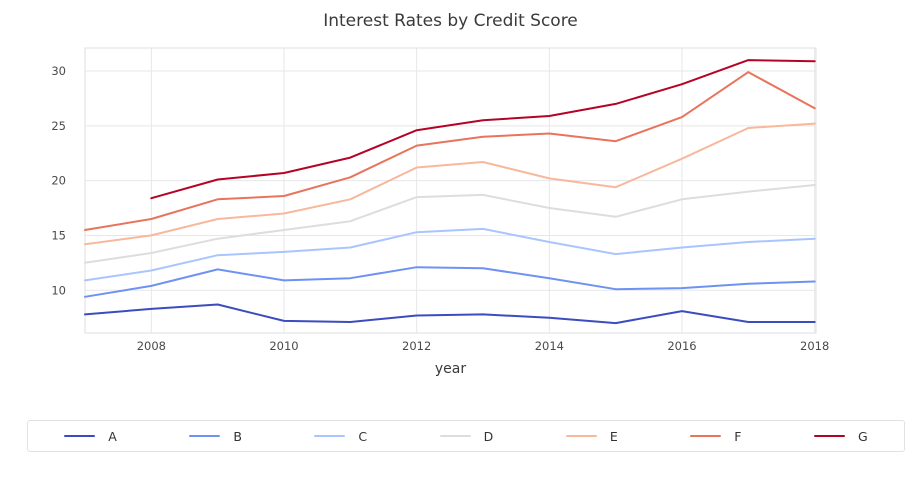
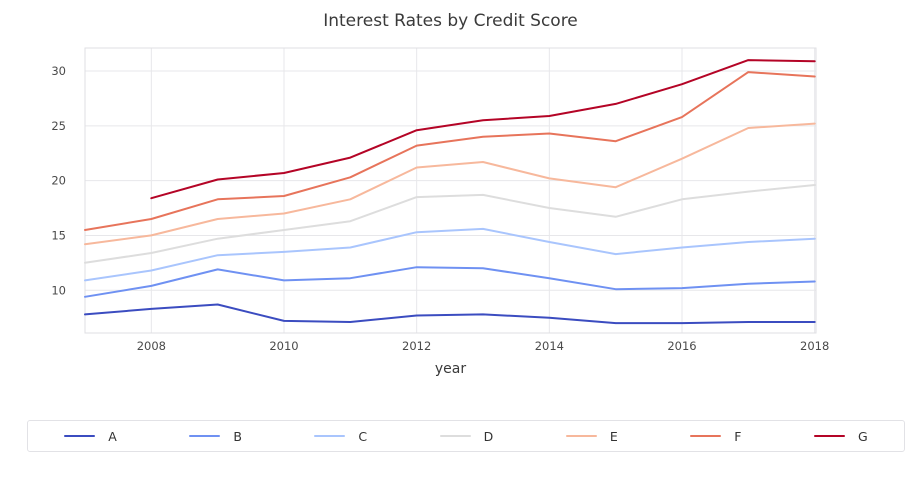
A/2016: 8.1 -> 7.0
F/2018: 26.6 -> 29.5
